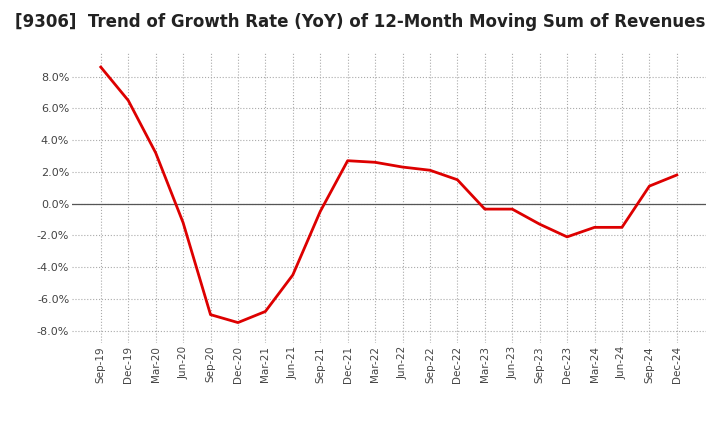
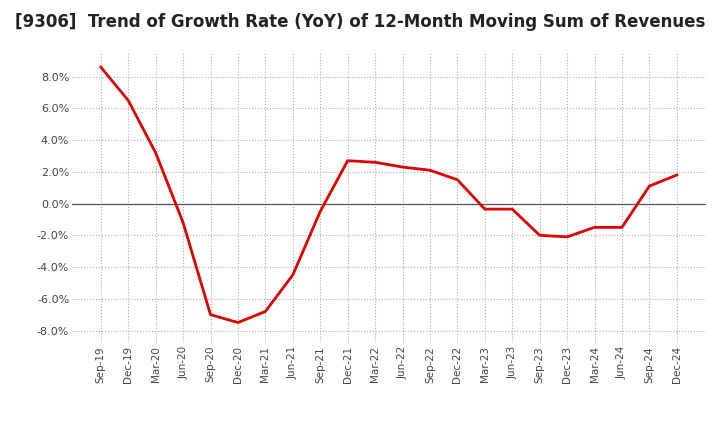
Sep-23: -1.3% -> -2.0%
